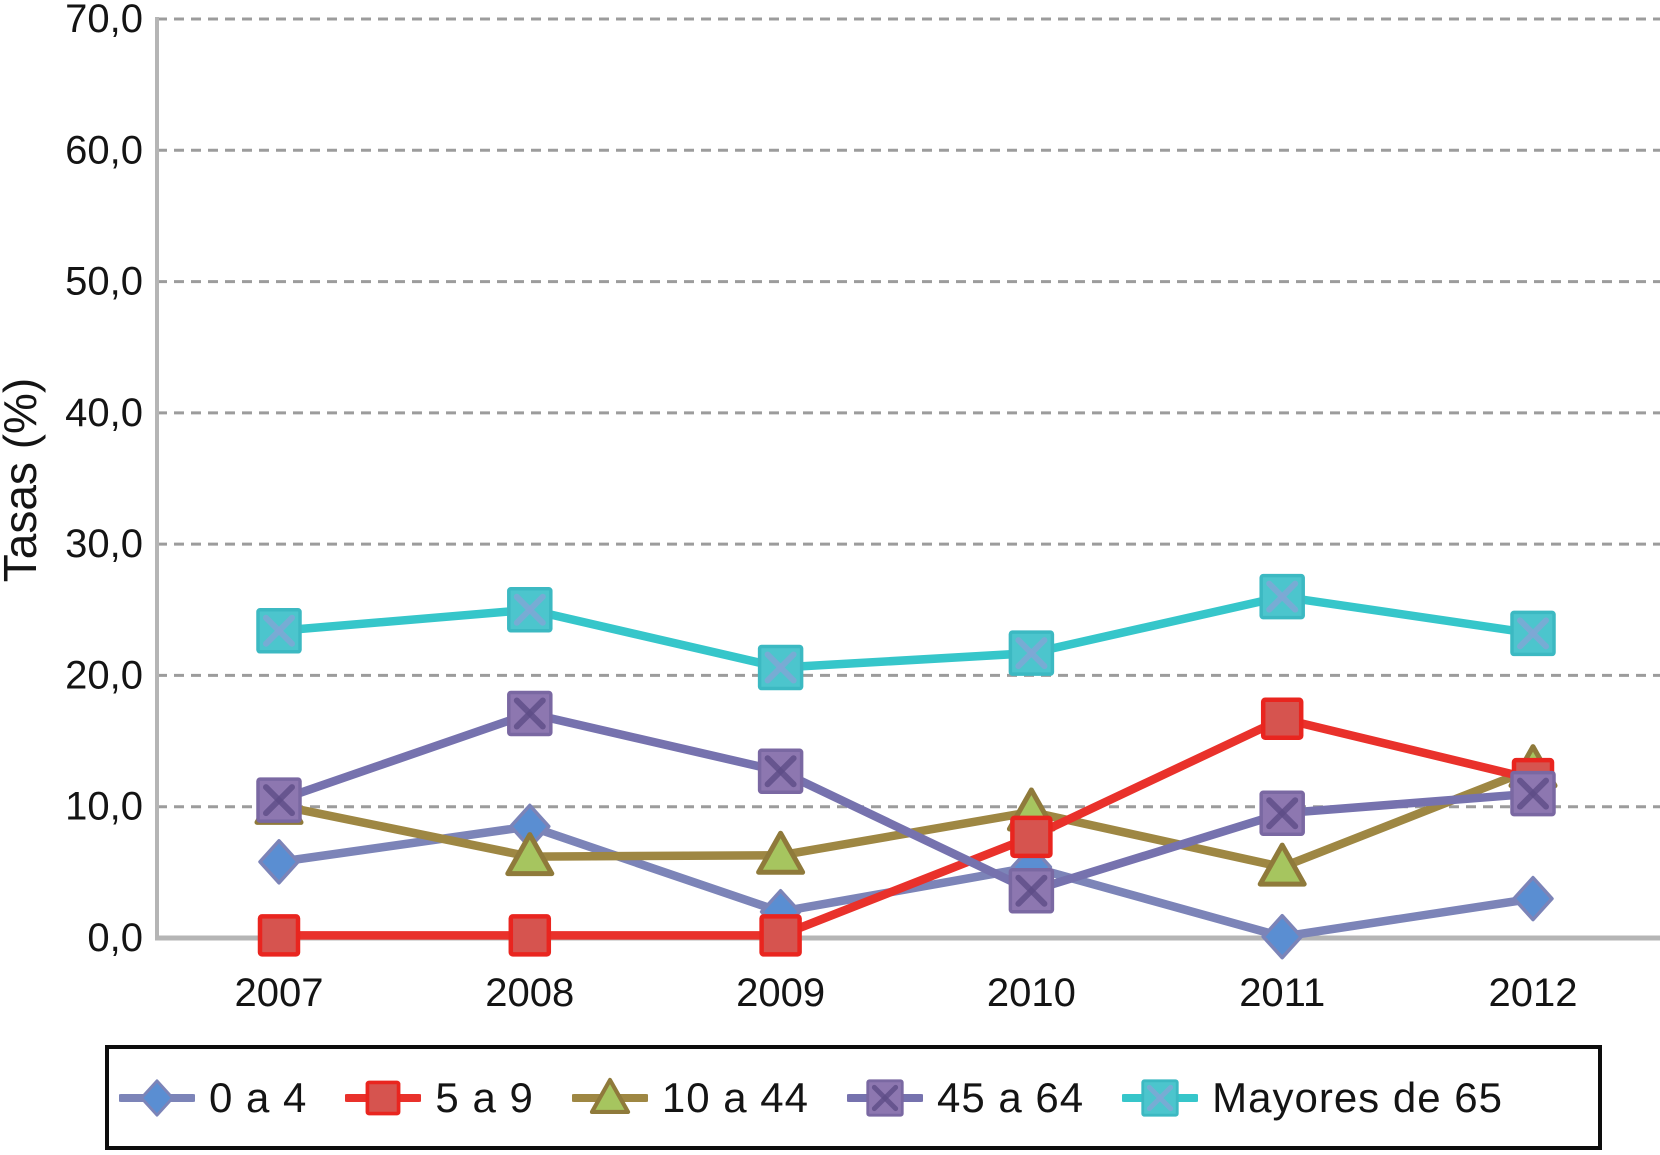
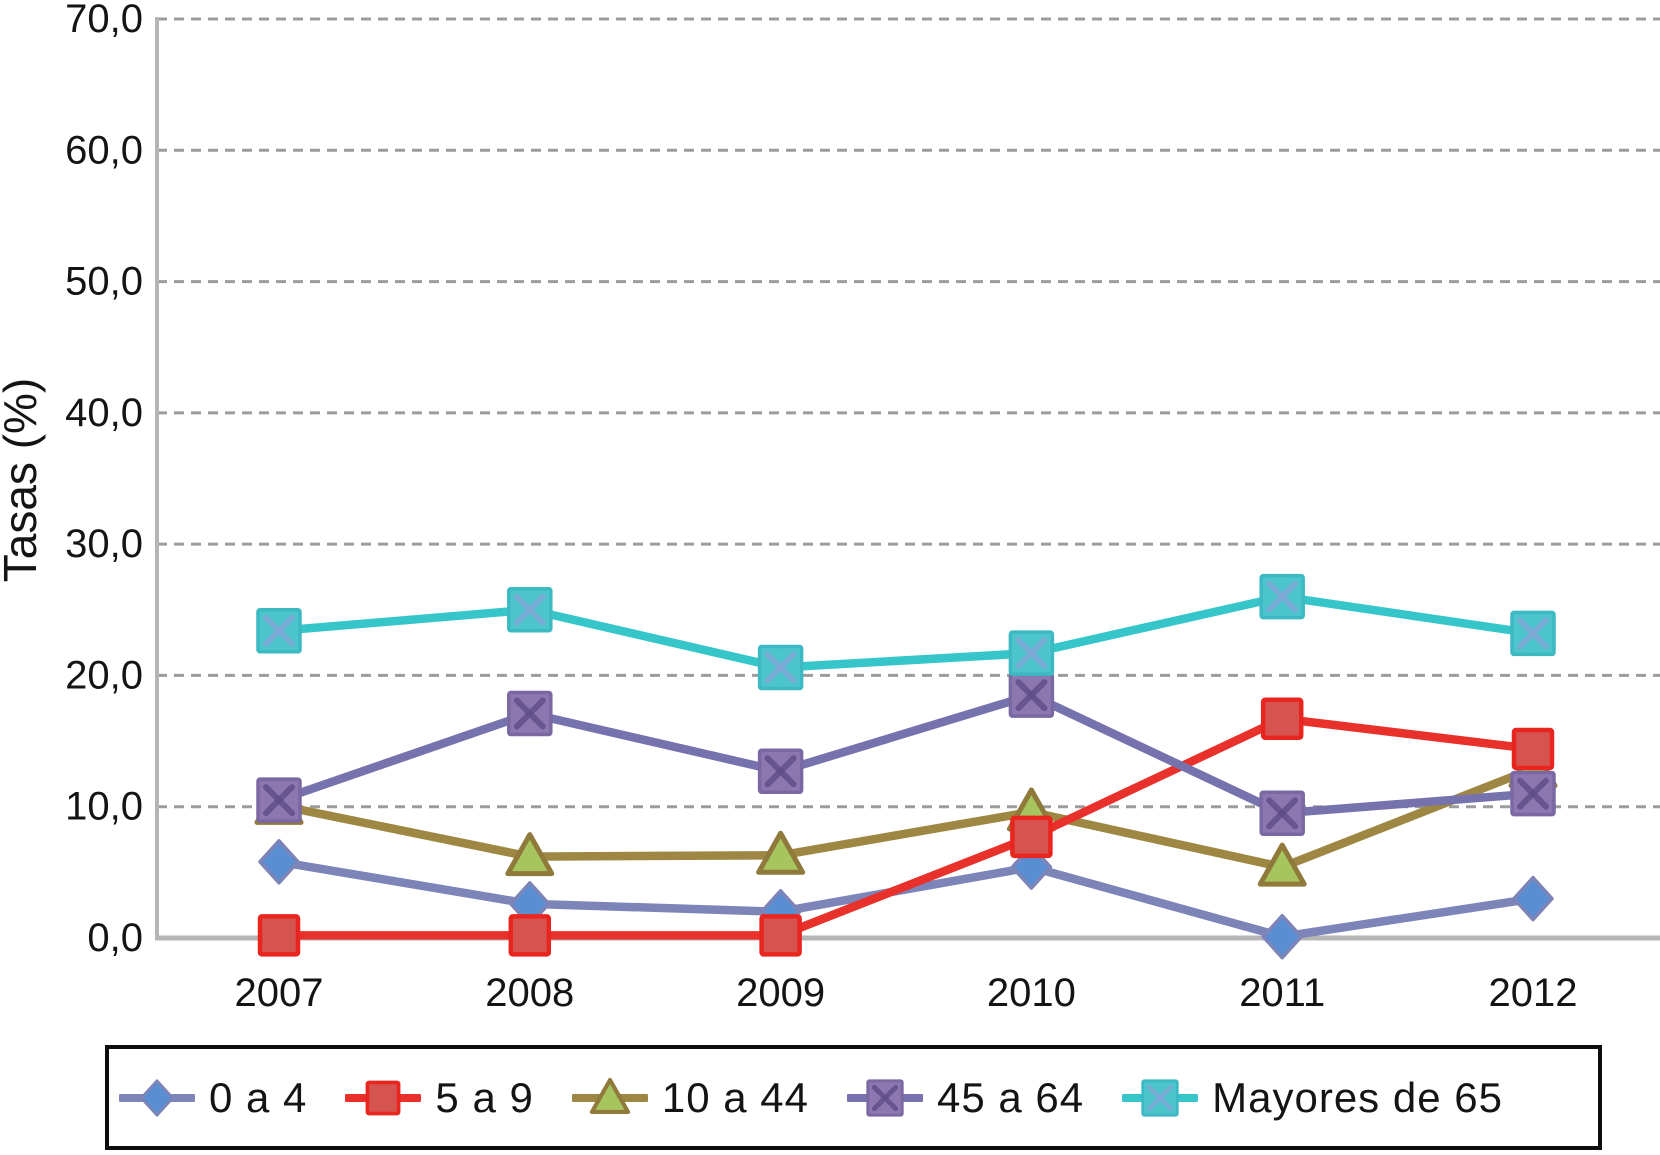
0 a 4/2008: 8,5 -> 2,6
45 a 64/2010: 3,6 -> 18,5
5 a 9/2012: 12,1 -> 14,4
